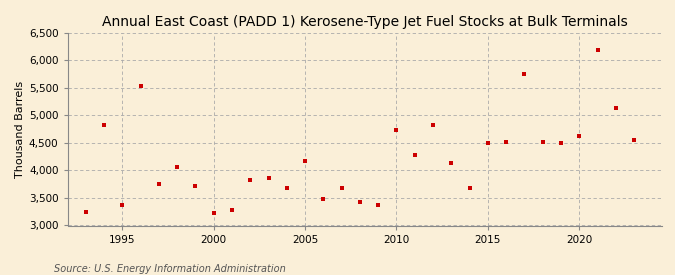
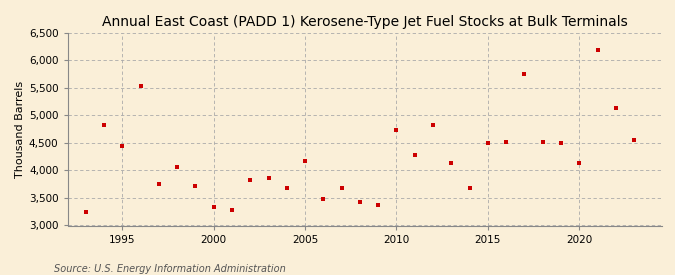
1995: 3,380 -> 4,440
2000: 3,230 -> 3,340
2020: 4,620 -> 4,140
